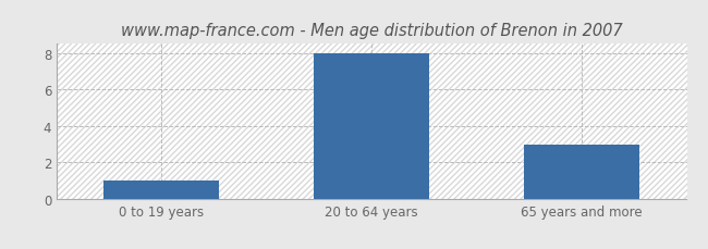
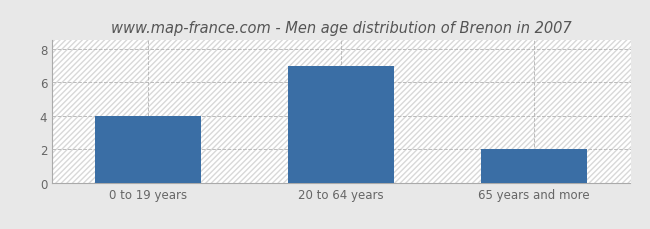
0 to 19 years: 1 -> 4
20 to 64 years: 8 -> 7
65 years and more: 3 -> 2
